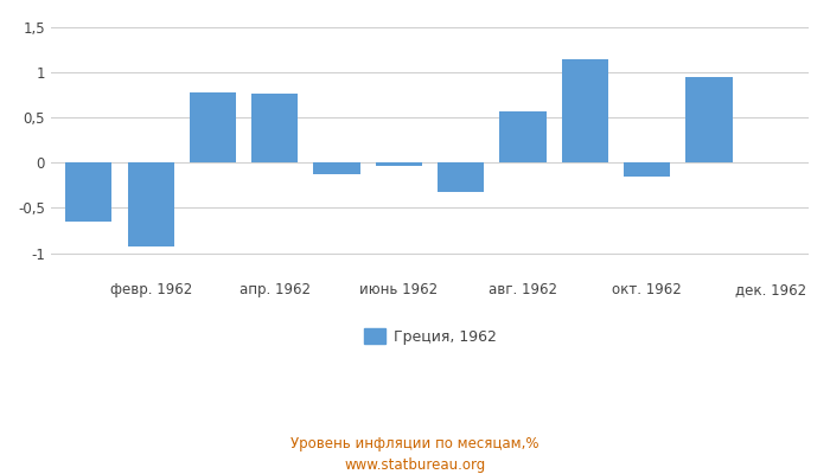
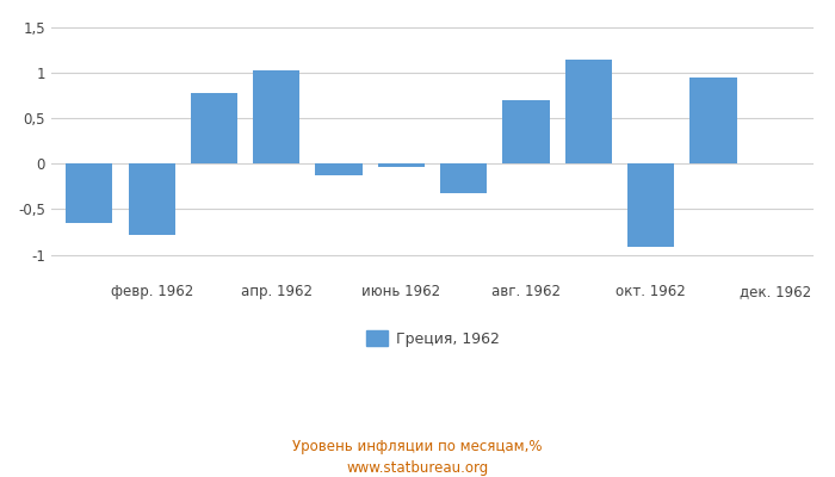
февр. 1962: -0,93 -> -0,78
апр. 1962: 0,76 -> 1,02
авг. 1962: 0,57 -> 0,70
окт. 1962: -0,15 -> -0,92
